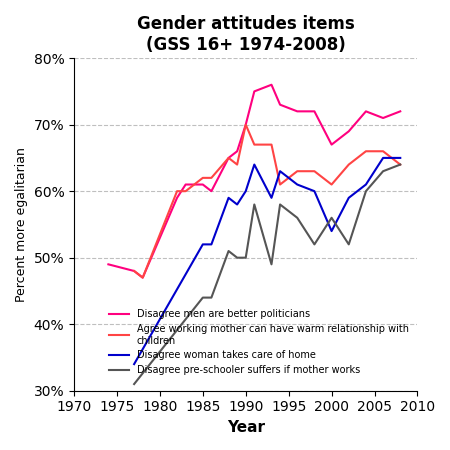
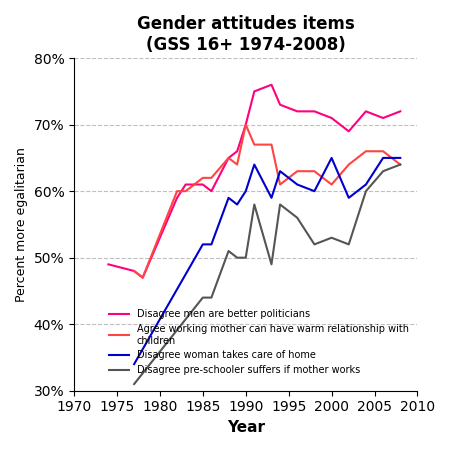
Disagree men are better politicians/2000: 67% -> 71%
Disagree woman takes care of home/2000: 54% -> 65%
Disagree pre-schooler suffers if mother works/2000: 56% -> 53%
